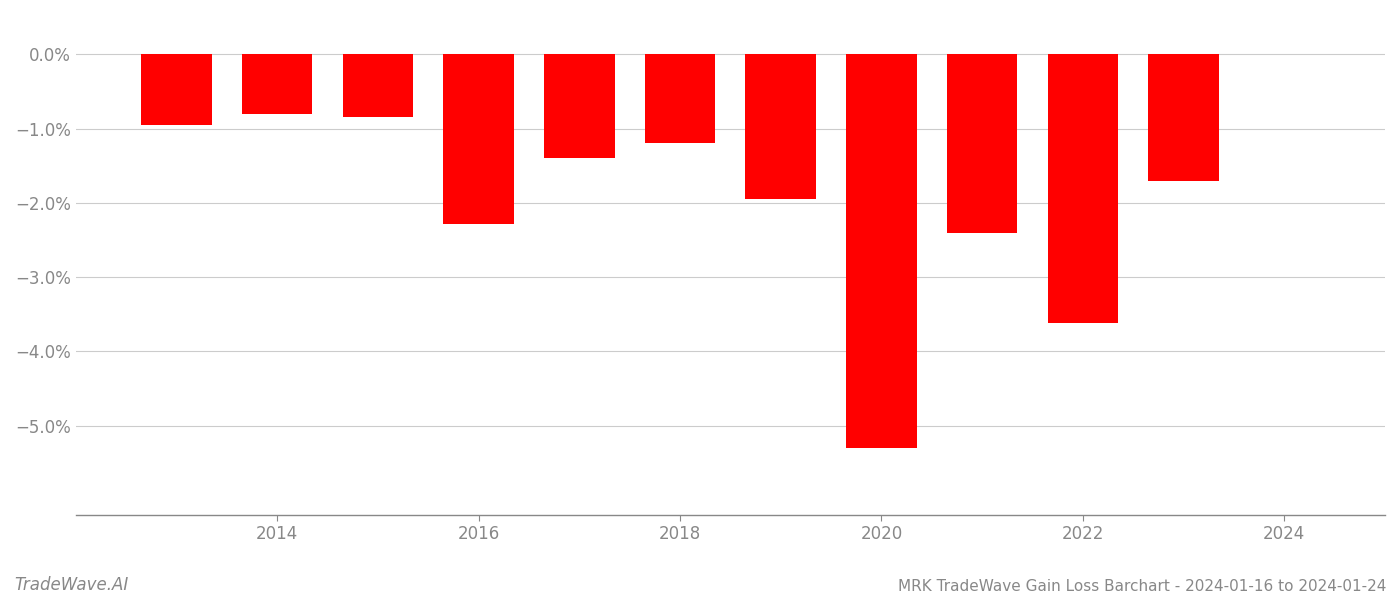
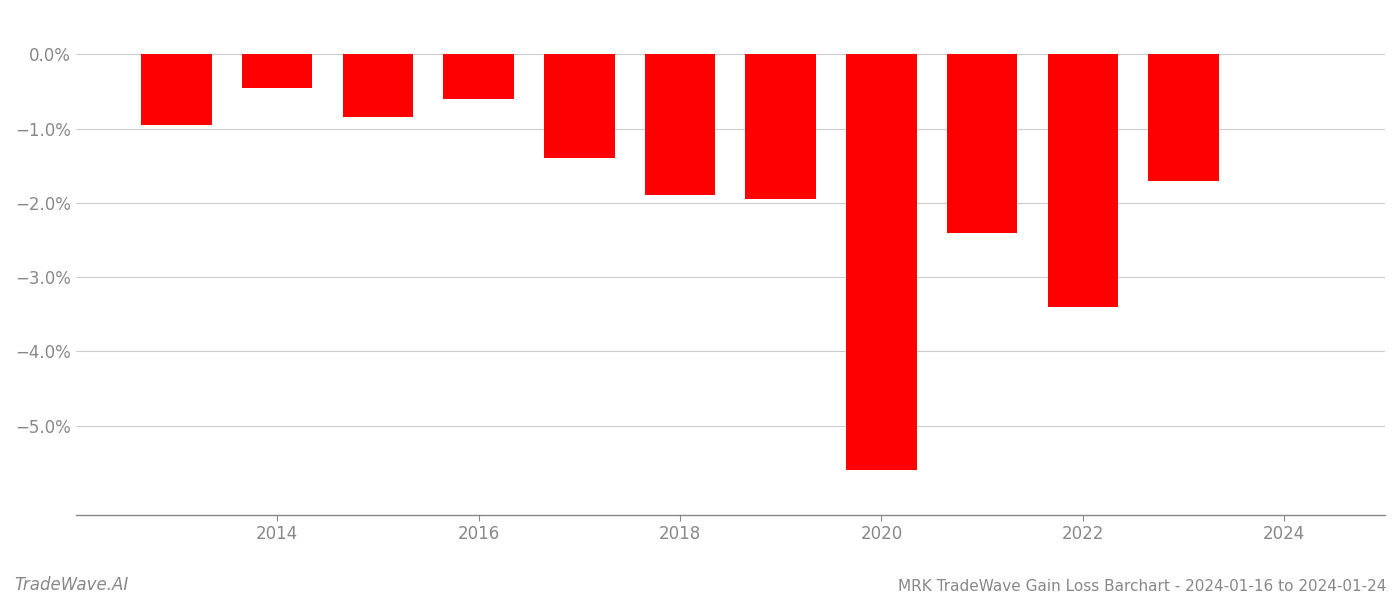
2014: -0.80% -> -0.45%
2016: -2.28% -> -0.60%
2018: -1.20% -> -1.90%
2020: -5.30% -> -5.60%
2022: -3.62% -> -3.40%
